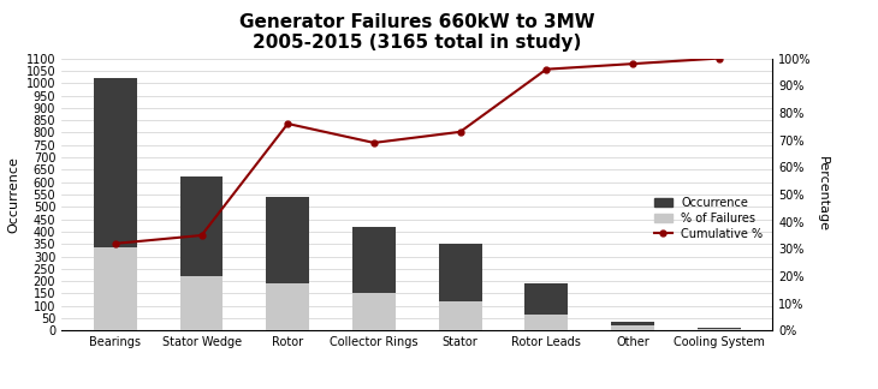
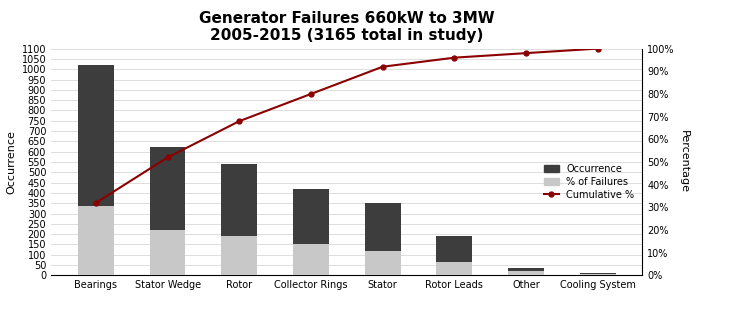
Cumulative %/Stator Wedge: 35% -> 52%
Cumulative %/Rotor: 76% -> 68%
Cumulative %/Collector Rings: 69% -> 80%
Cumulative %/Stator: 73% -> 92%
